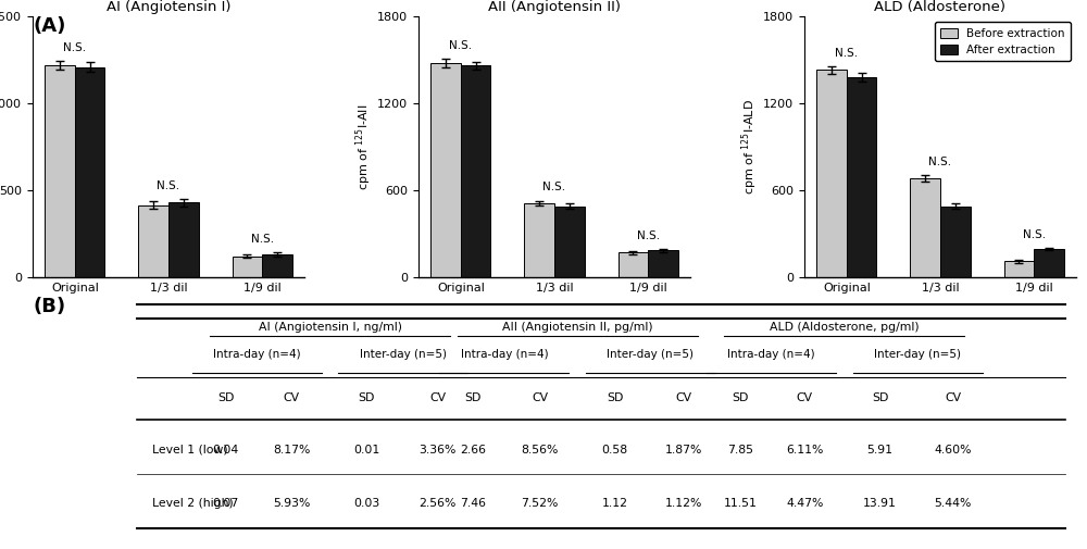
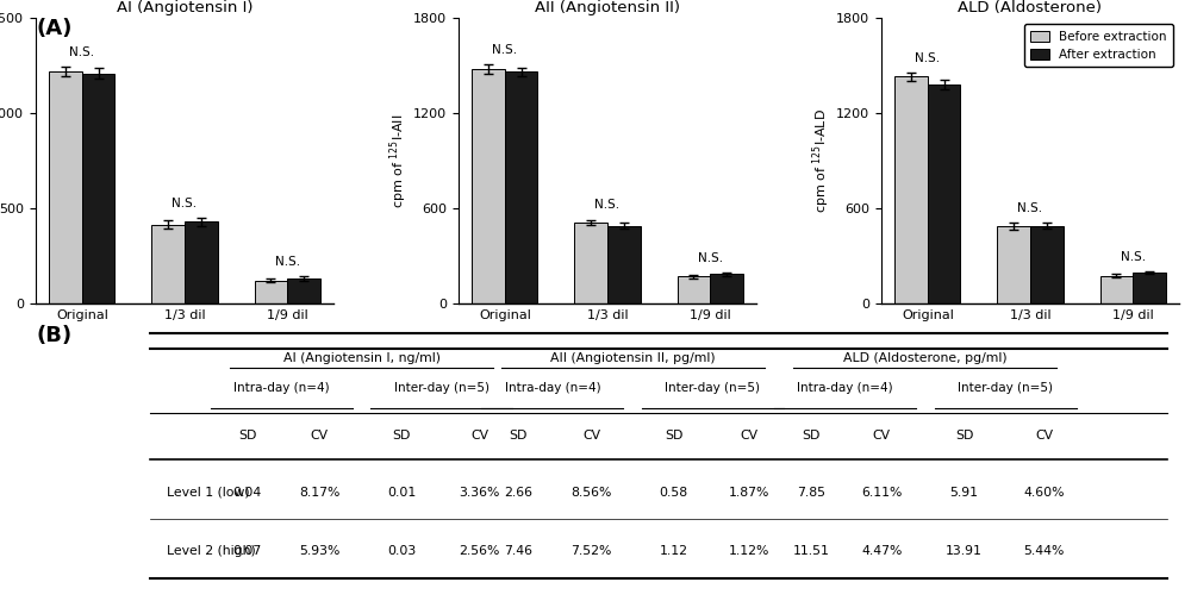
ALD (Aldosterone)/Before extraction/1/3 dil: 680 -> 490
ALD (Aldosterone)/Before extraction/1/9 dil: 110 -> 180
